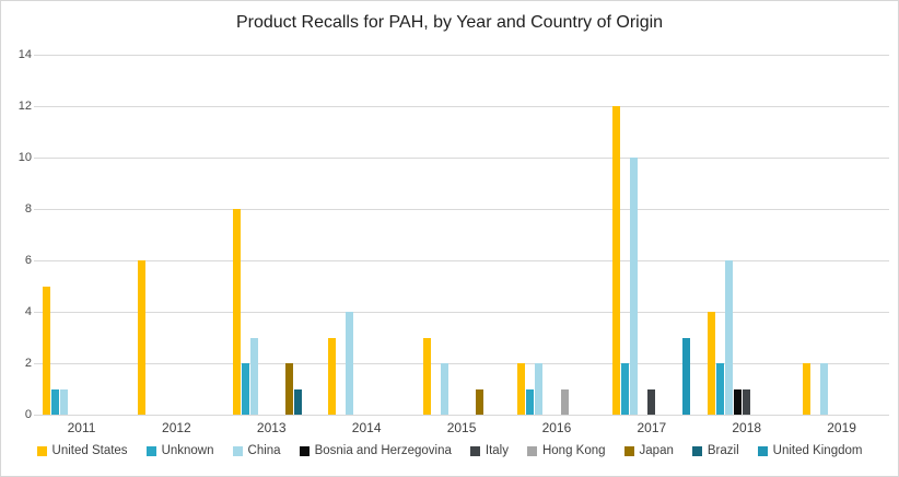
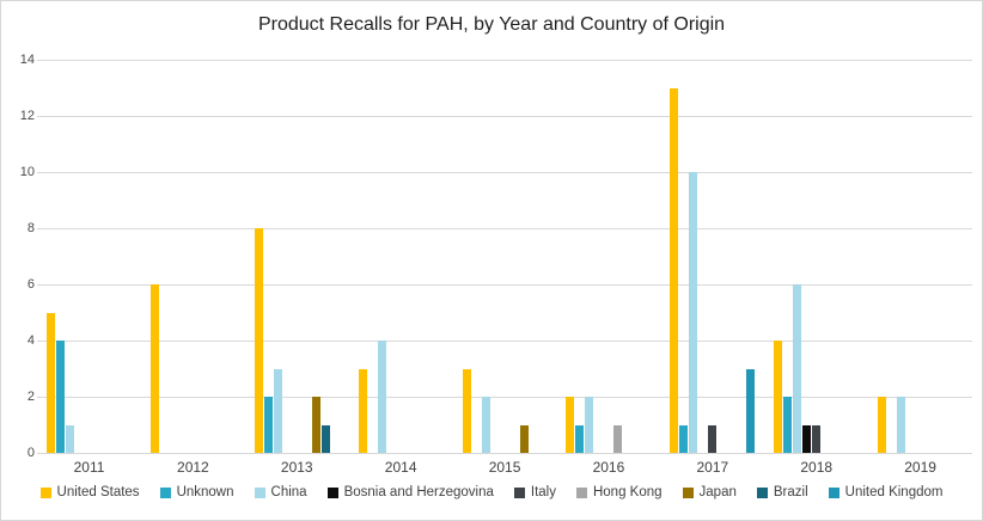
Unknown/2011: 1 -> 4
United States/2017: 12 -> 13
Unknown/2017: 2 -> 1
